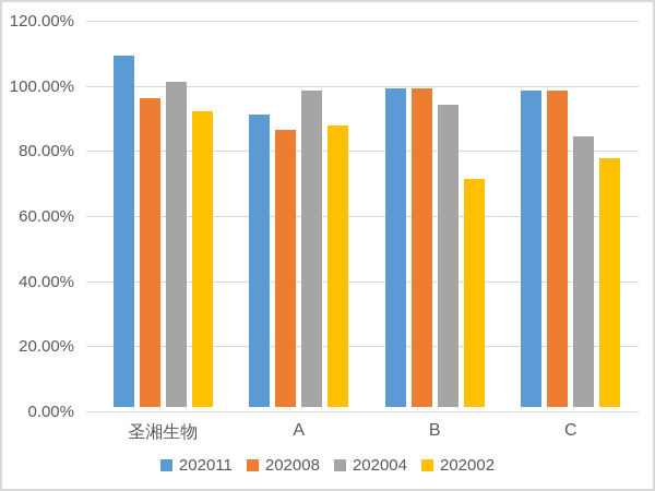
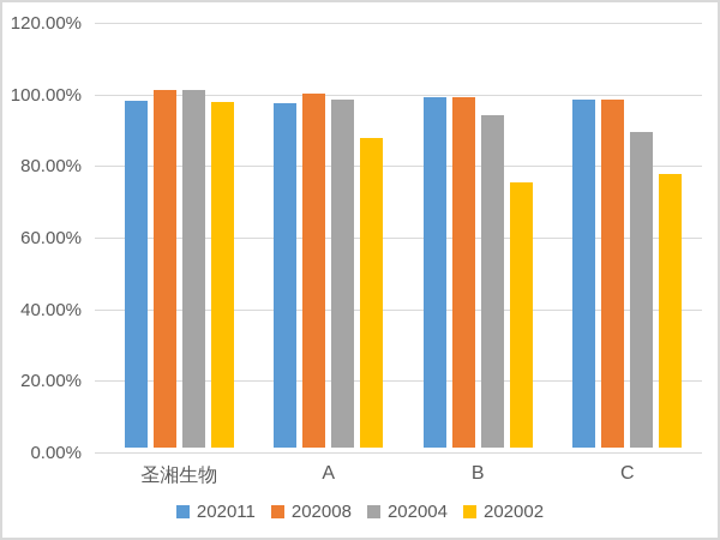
202011/圣湘生物: 108% -> 97%
202008/圣湘生物: 95% -> 100%
202002/圣湘生物: 91% -> 97%
202011/A: 90% -> 96%
202008/A: 85% -> 99%
202002/B: 70% -> 74%
202004/C: 83% -> 88%
